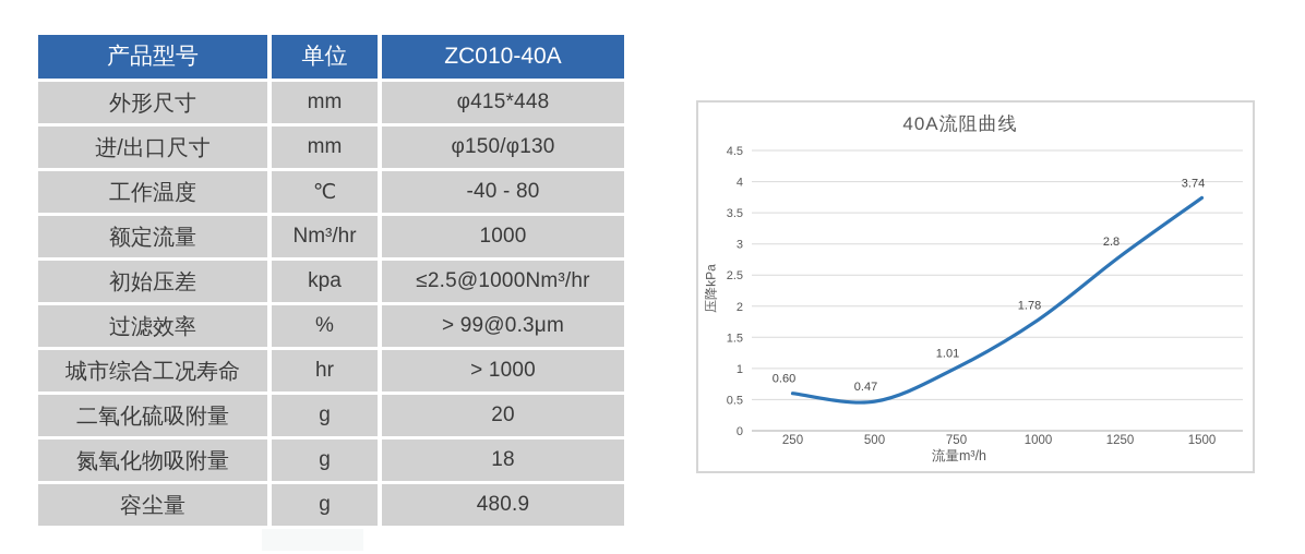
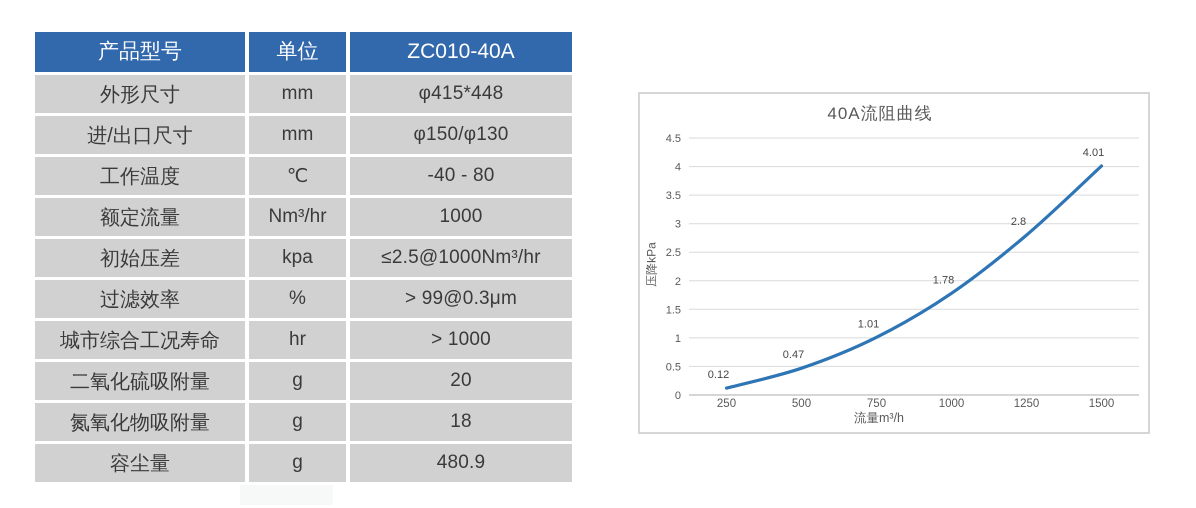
250: 0.60 -> 0.12
1500: 3.74 -> 4.01
